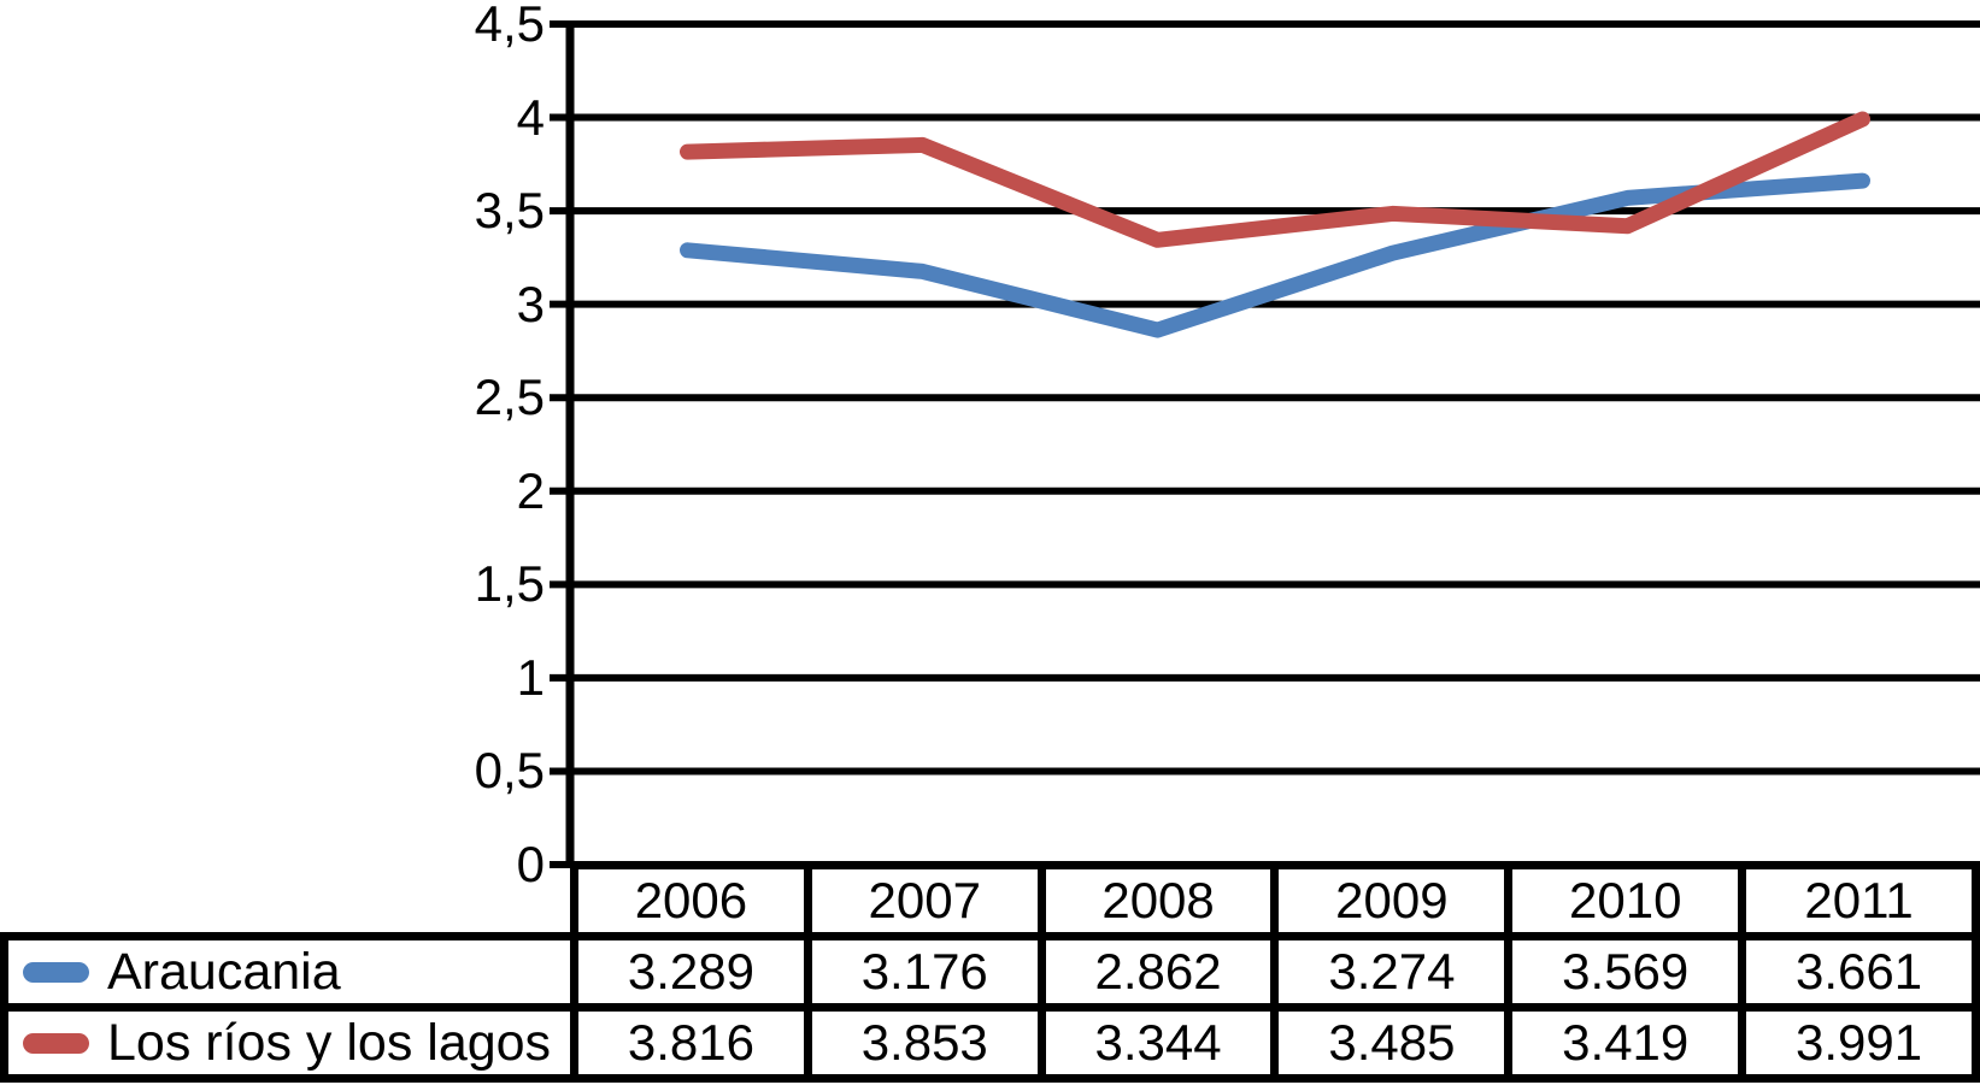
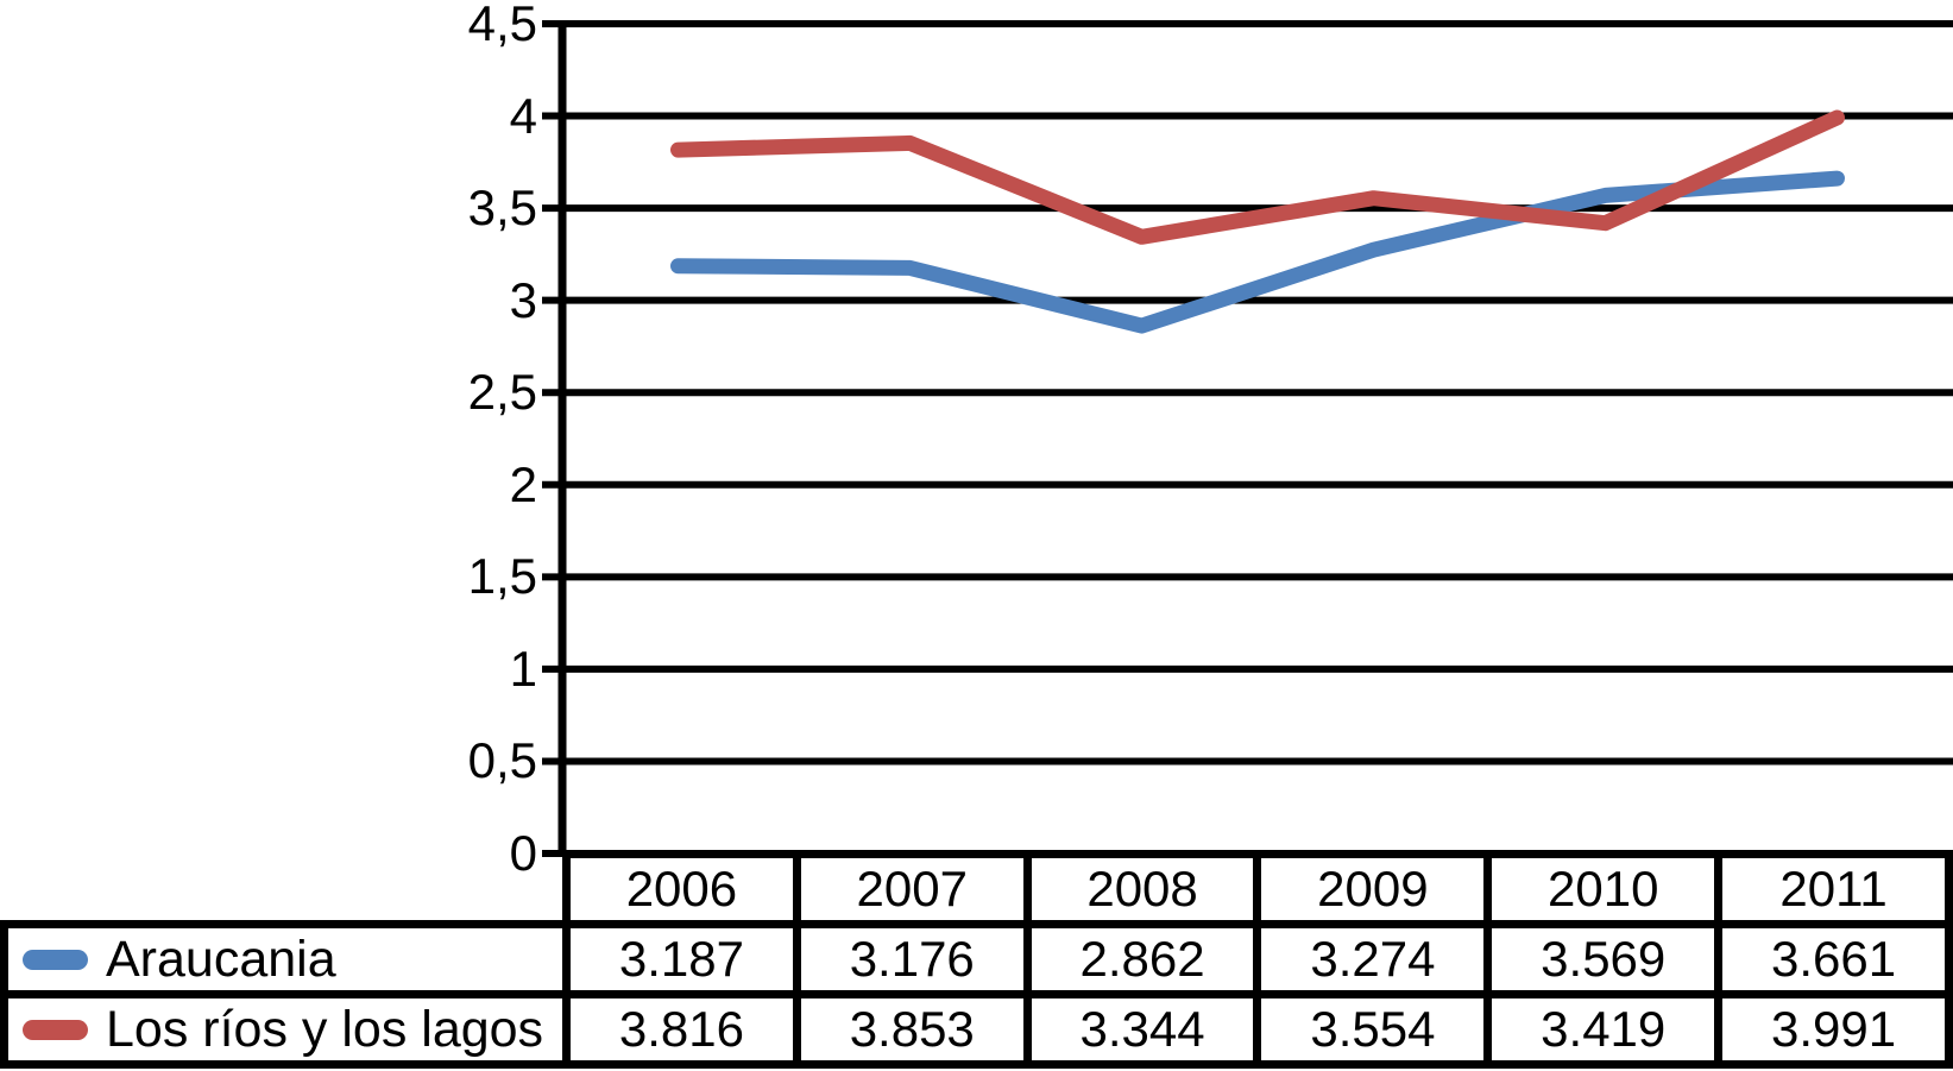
Araucania/2006: 3.289 -> 3.187
Los ríos y los lagos/2009: 3.485 -> 3.554
